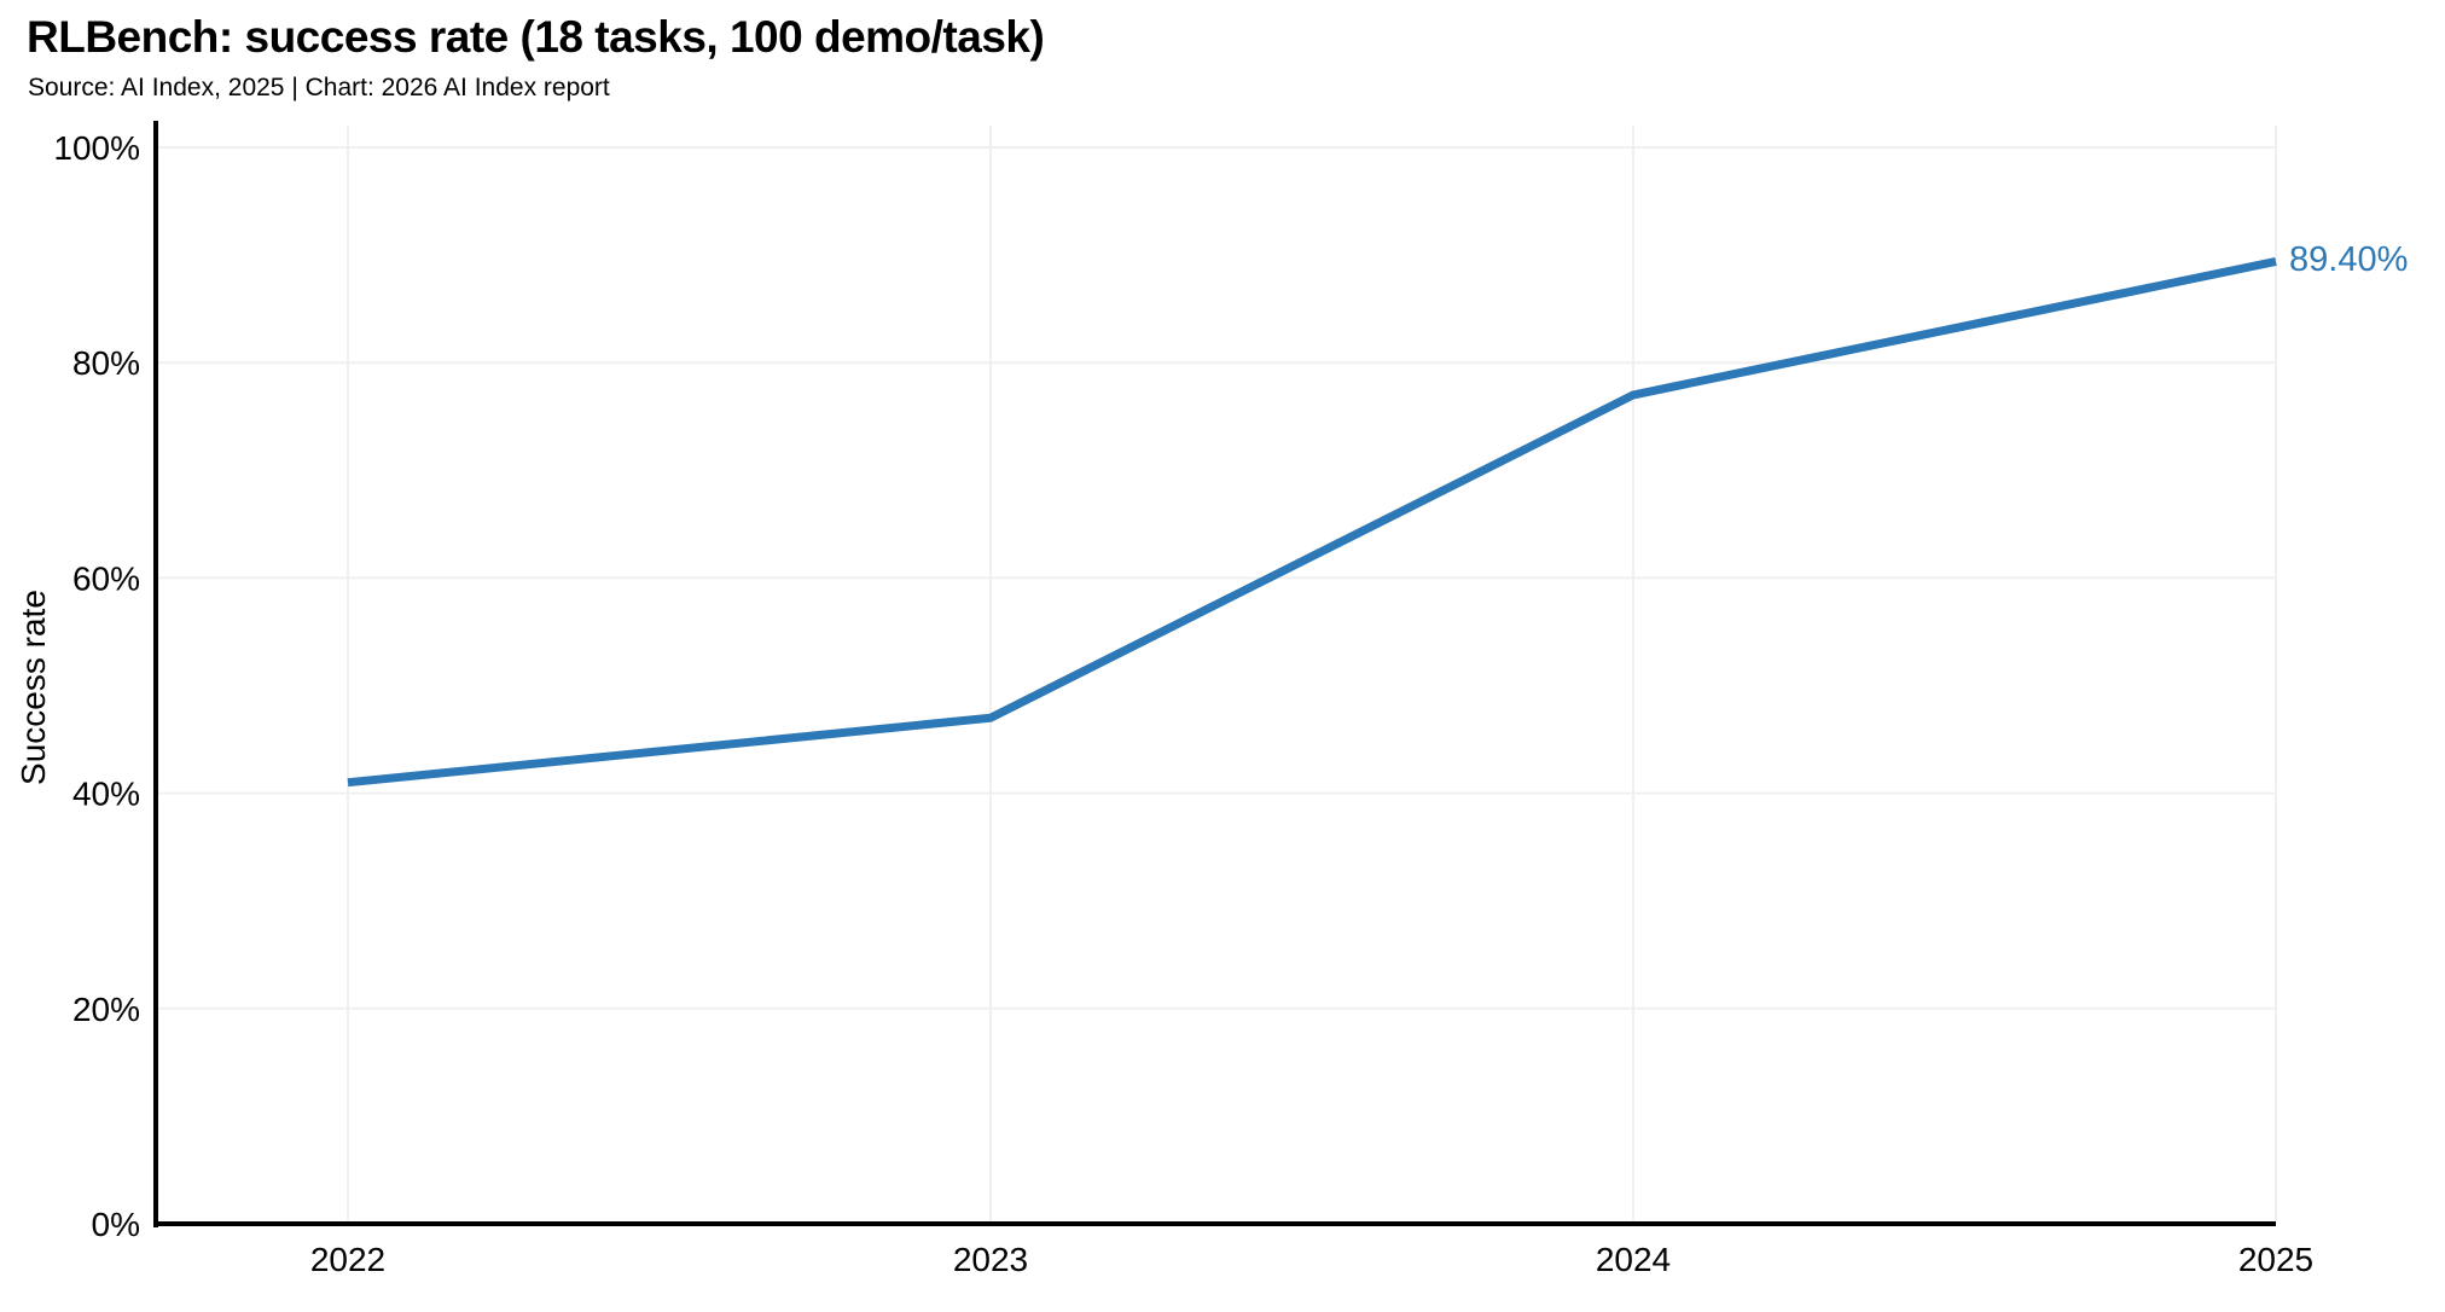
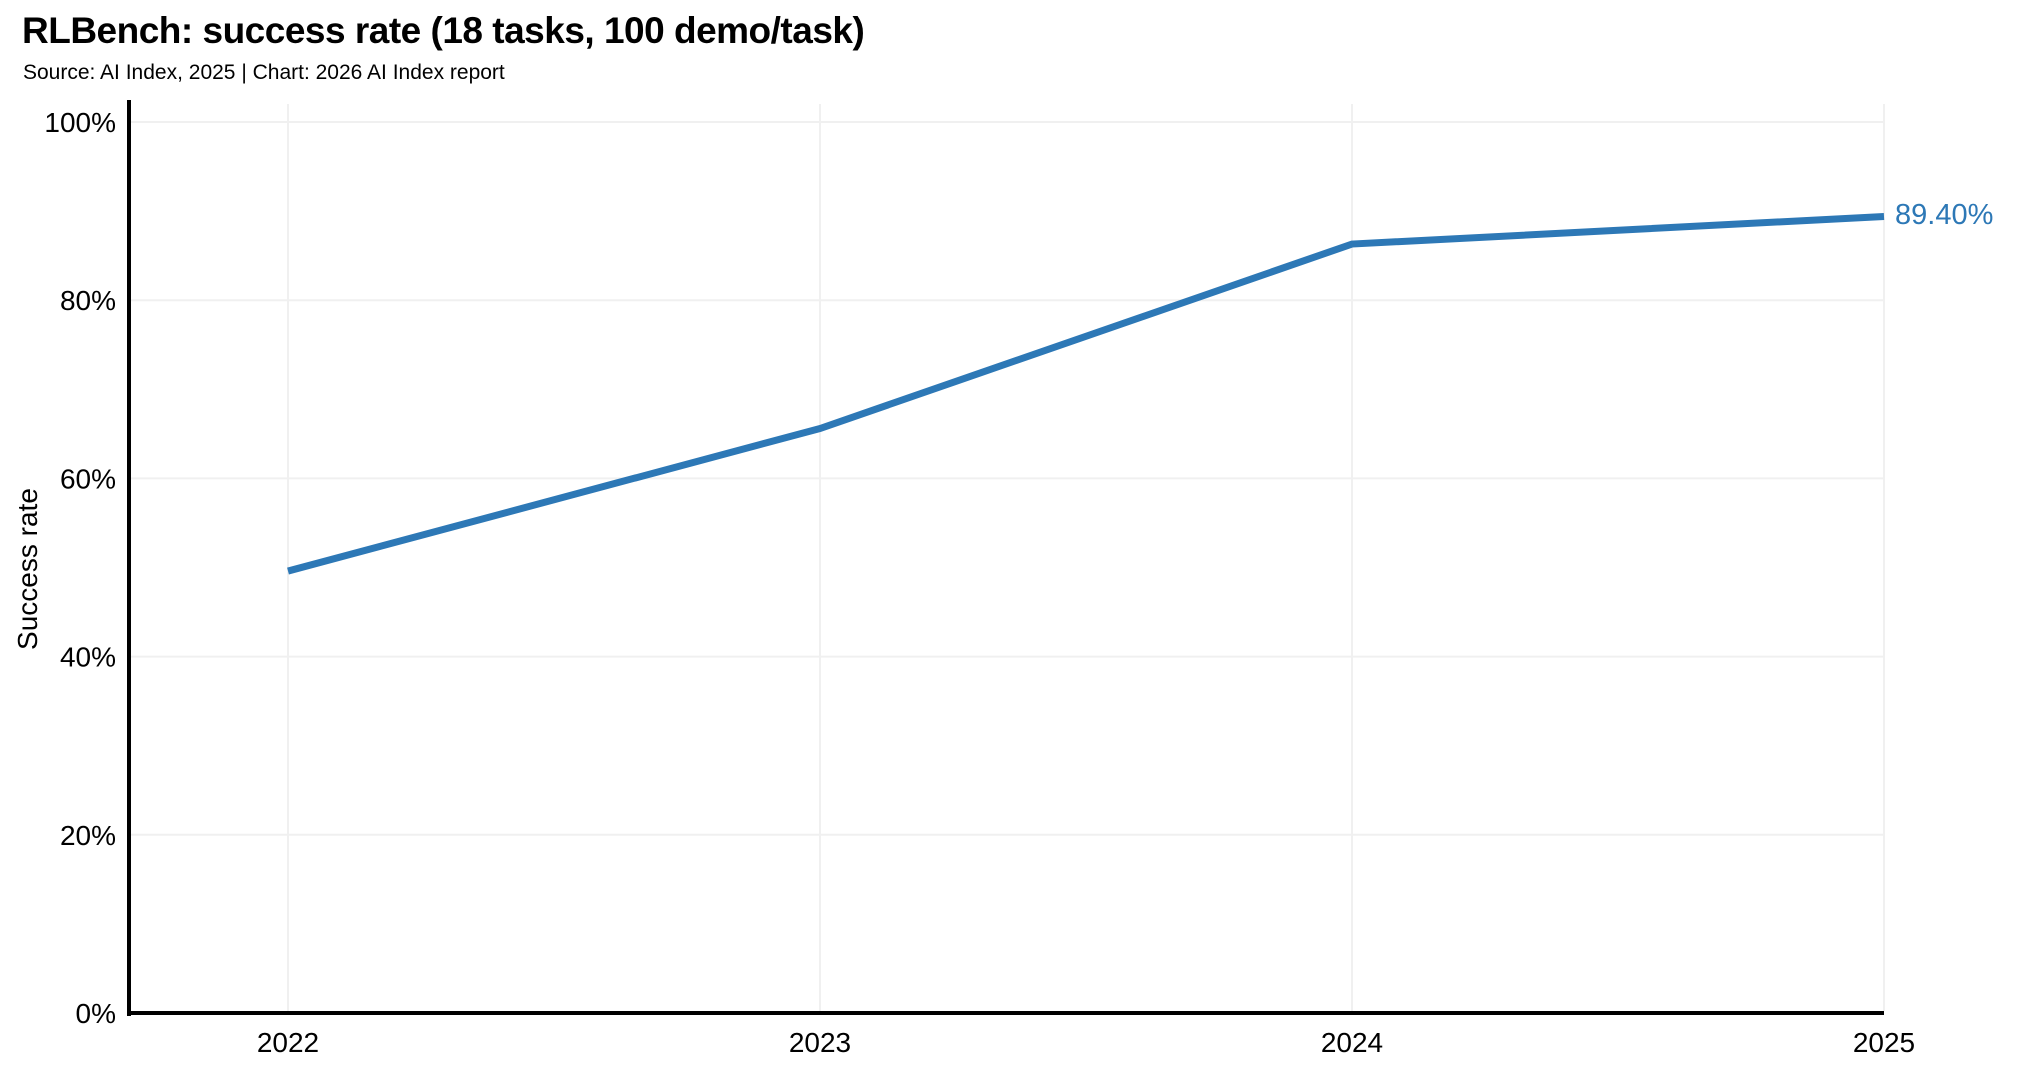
2022: 41% -> 50%
2023: 47% -> 66%
2024: 77% -> 86%
